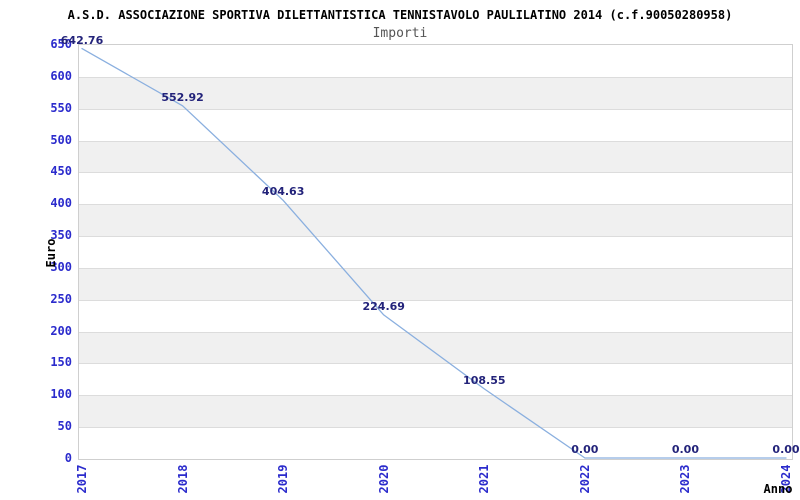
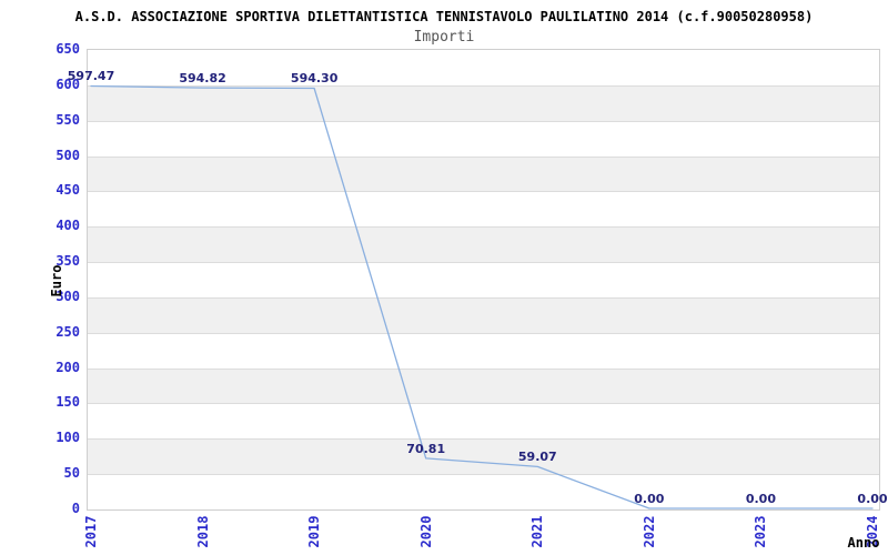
2017: 642.76 -> 597.47
2018: 552.92 -> 594.82
2019: 404.63 -> 594.30
2020: 224.69 -> 70.81
2021: 108.55 -> 59.07
